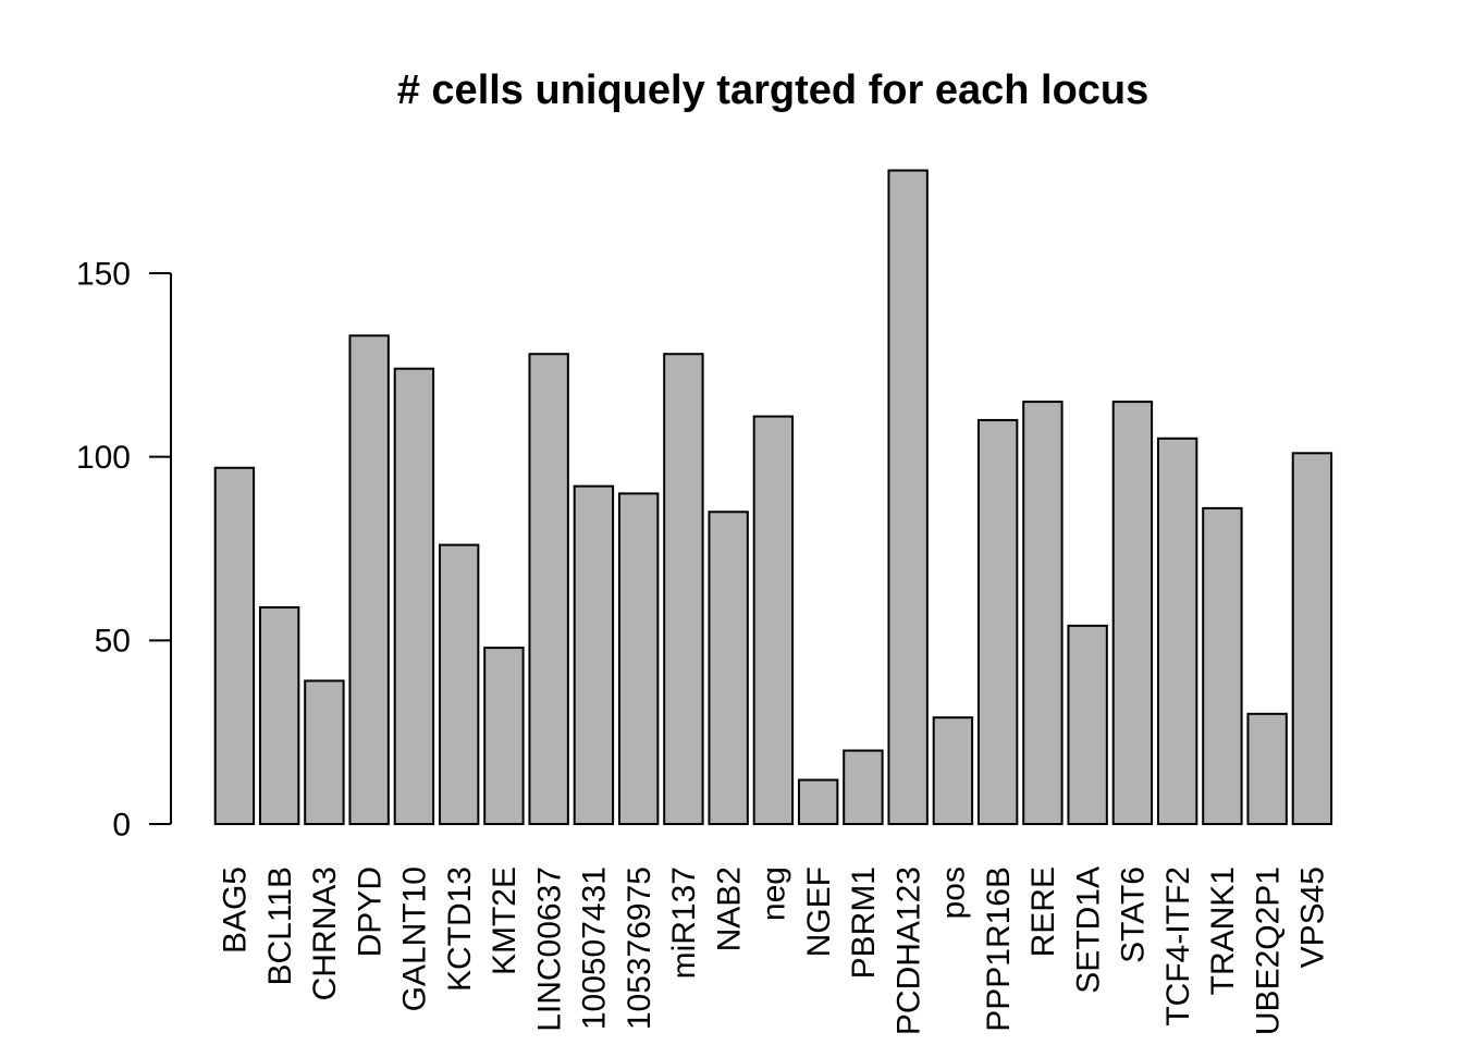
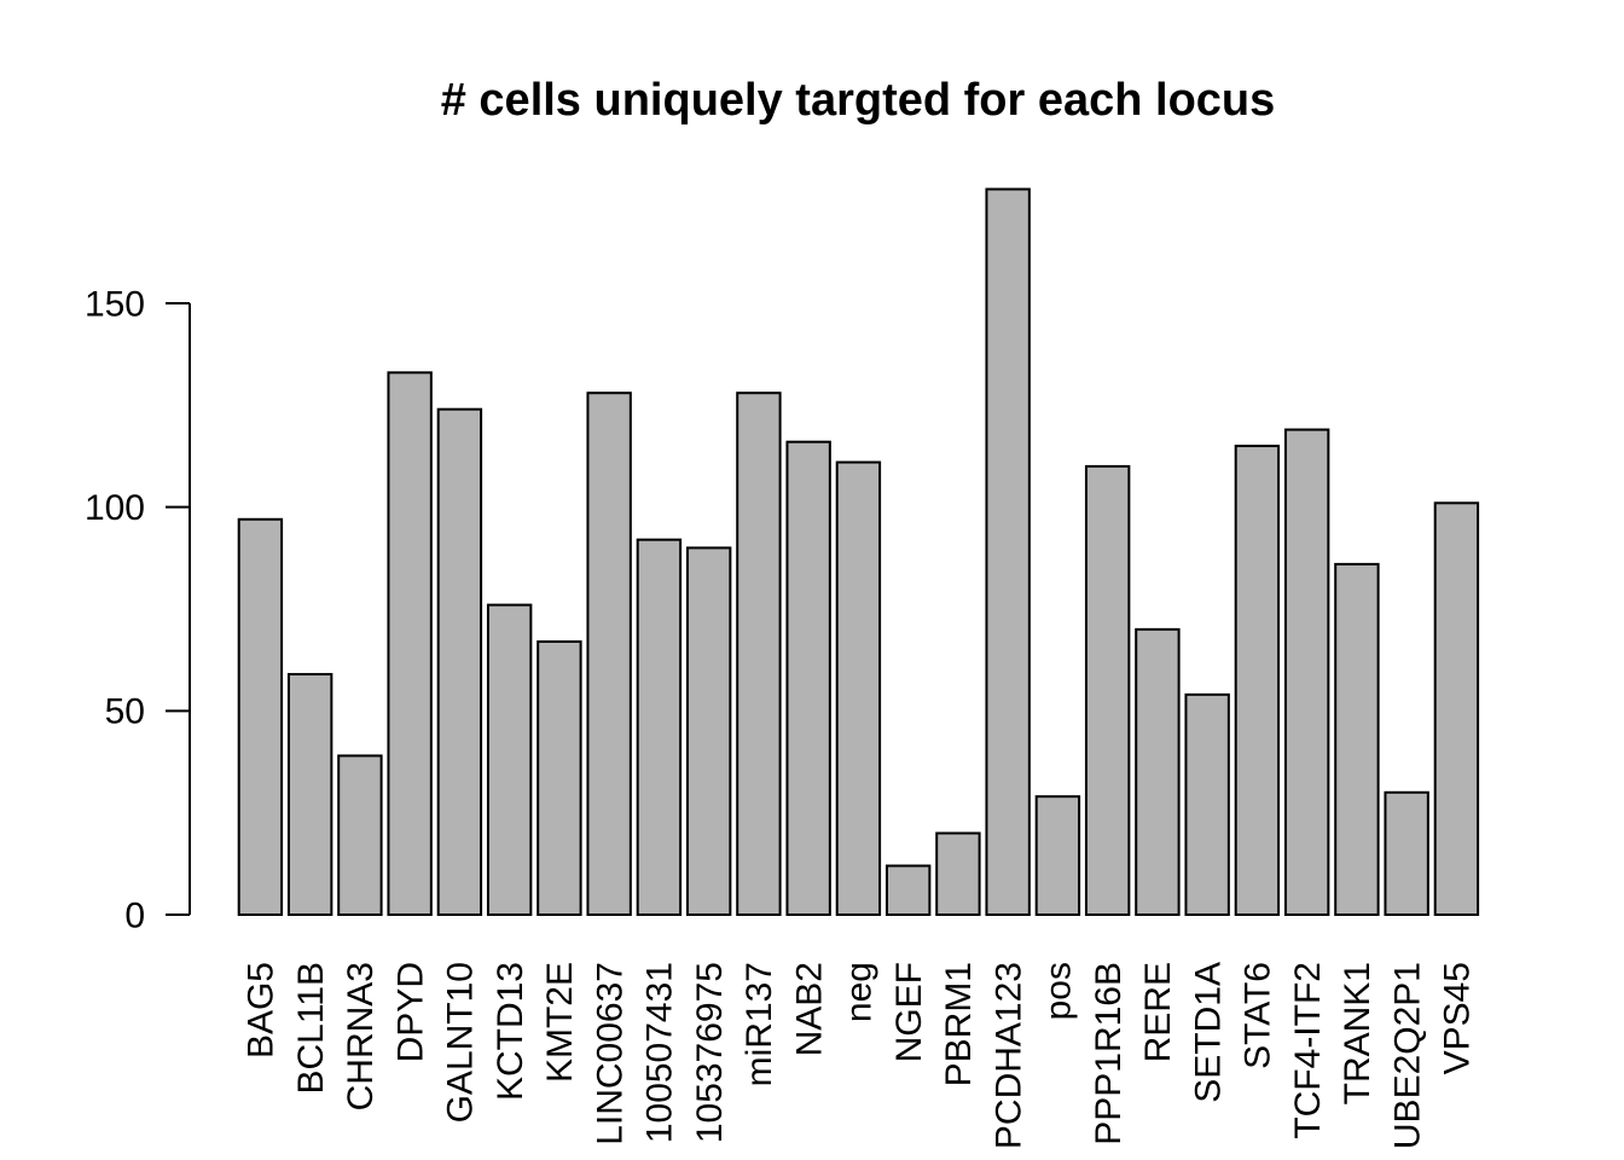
KMT2E: 48 -> 67
NAB2: 85 -> 116
RERE: 115 -> 70
TCF4-ITF2: 105 -> 119
